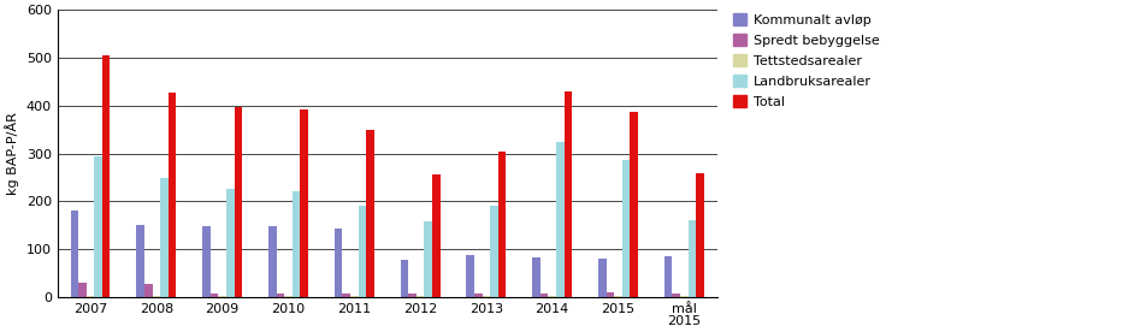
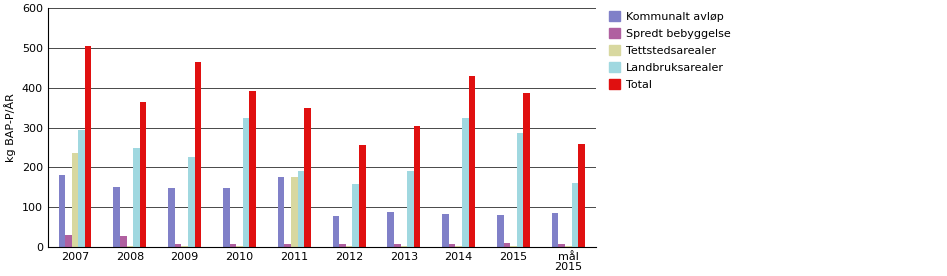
Tettstedsarealer/2007: 2 -> 235
Total/2008: 428 -> 365
Total/2009: 398 -> 465
Landbruksarealer/2010: 222 -> 325
Kommunalt avløp/2011: 143 -> 175
Tettstedsarealer/2011: 2 -> 175
